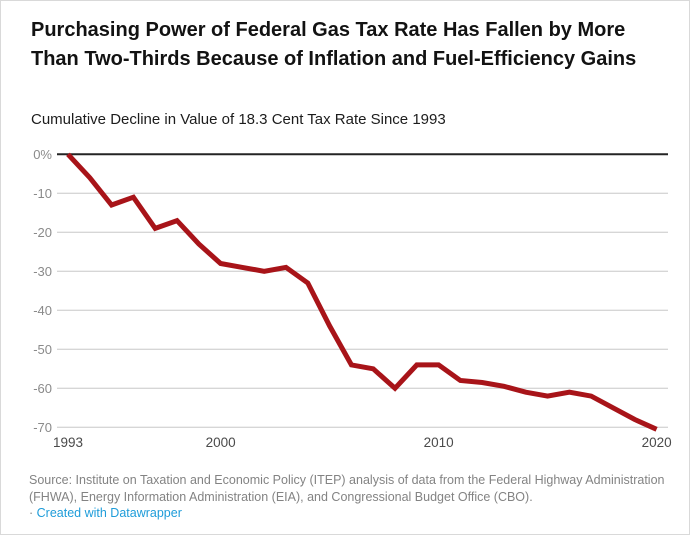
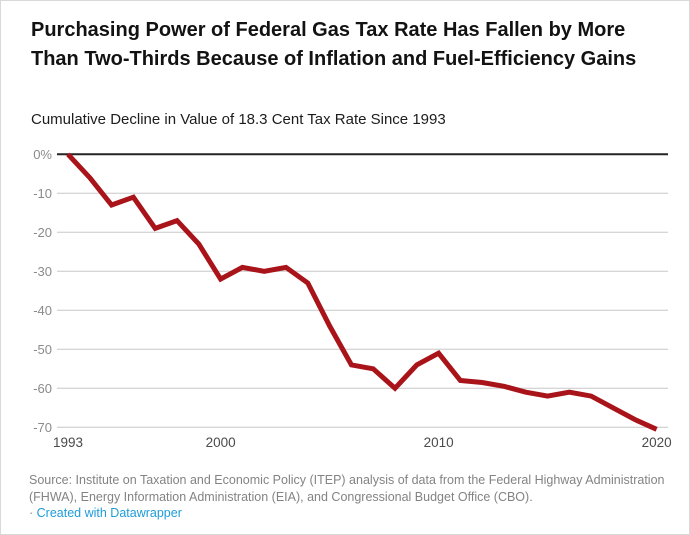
2000: -28% -> -32%
2010: -54% -> -51%
